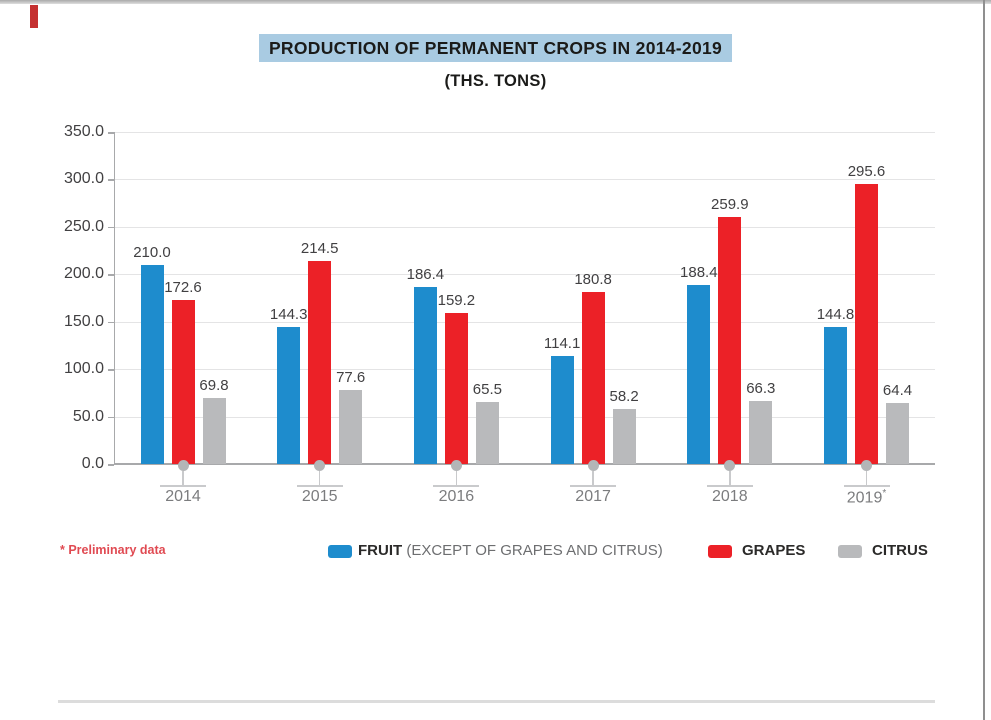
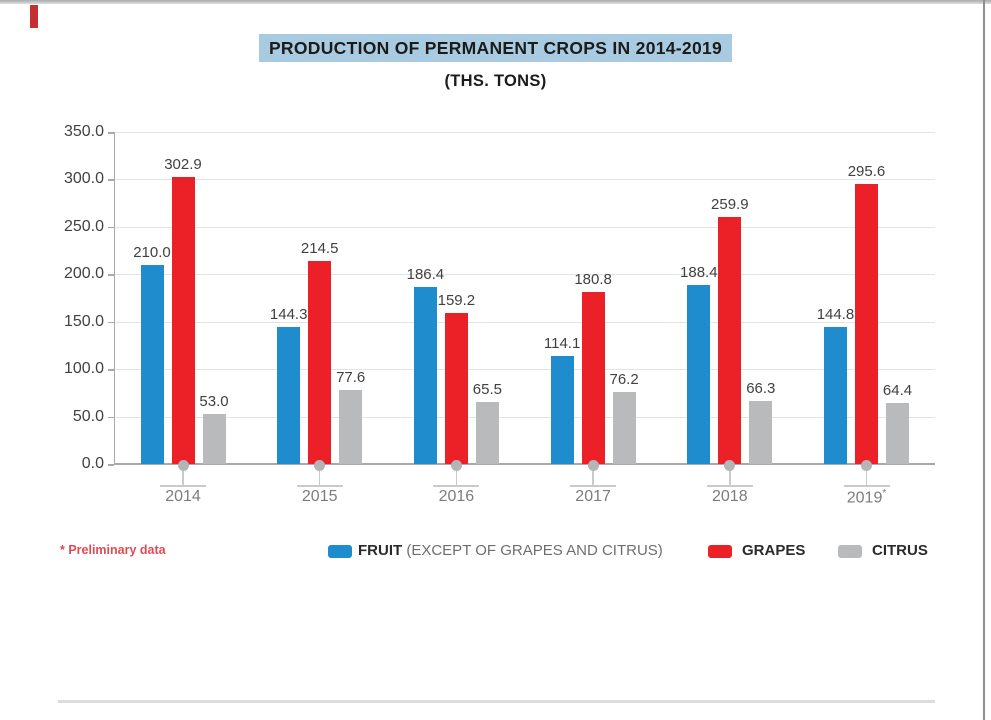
GRAPES/2014: 172.6 -> 302.9
CITRUS/2014: 69.8 -> 53.0
CITRUS/2017: 58.2 -> 76.2
